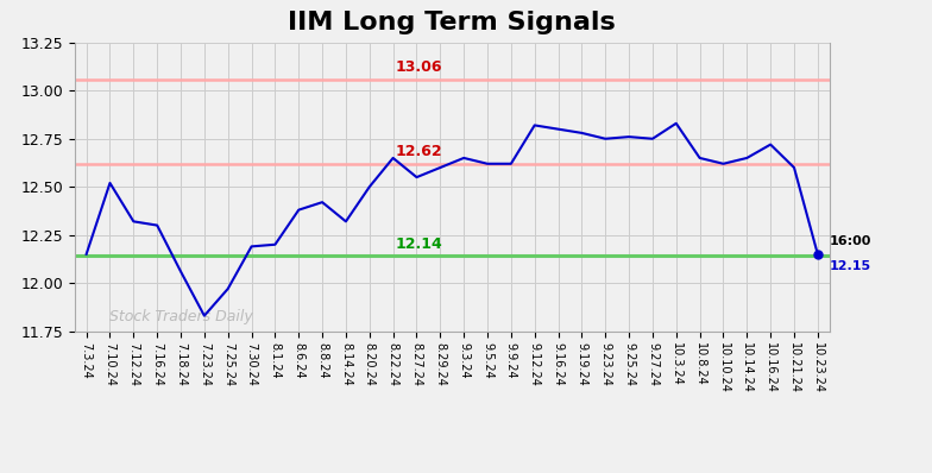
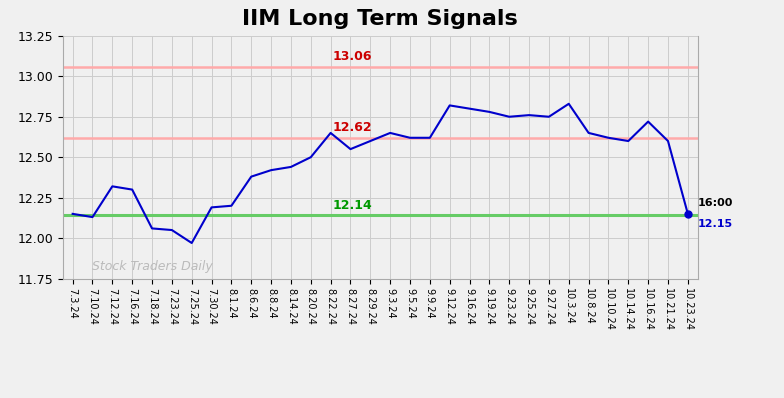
7.10.24: 12.52 -> 12.13
7.23.24: 11.83 -> 12.05
8.14.24: 12.32 -> 12.44
10.14.24: 12.65 -> 12.60
